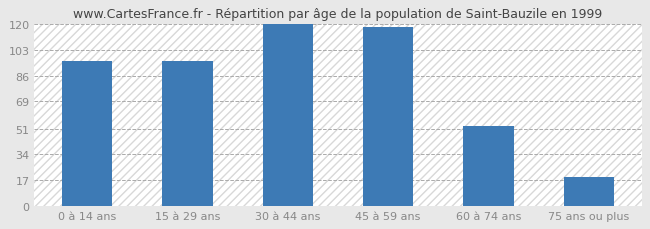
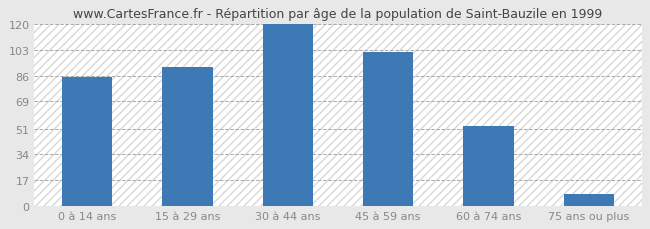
0 à 14 ans: 96 -> 85
15 à 29 ans: 96 -> 92
45 à 59 ans: 118 -> 102
75 ans ou plus: 19 -> 8
